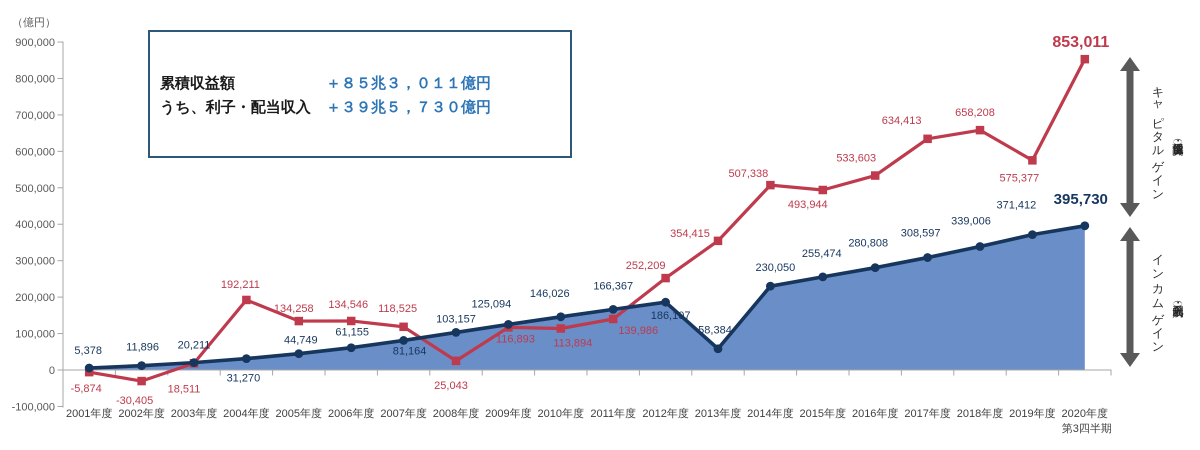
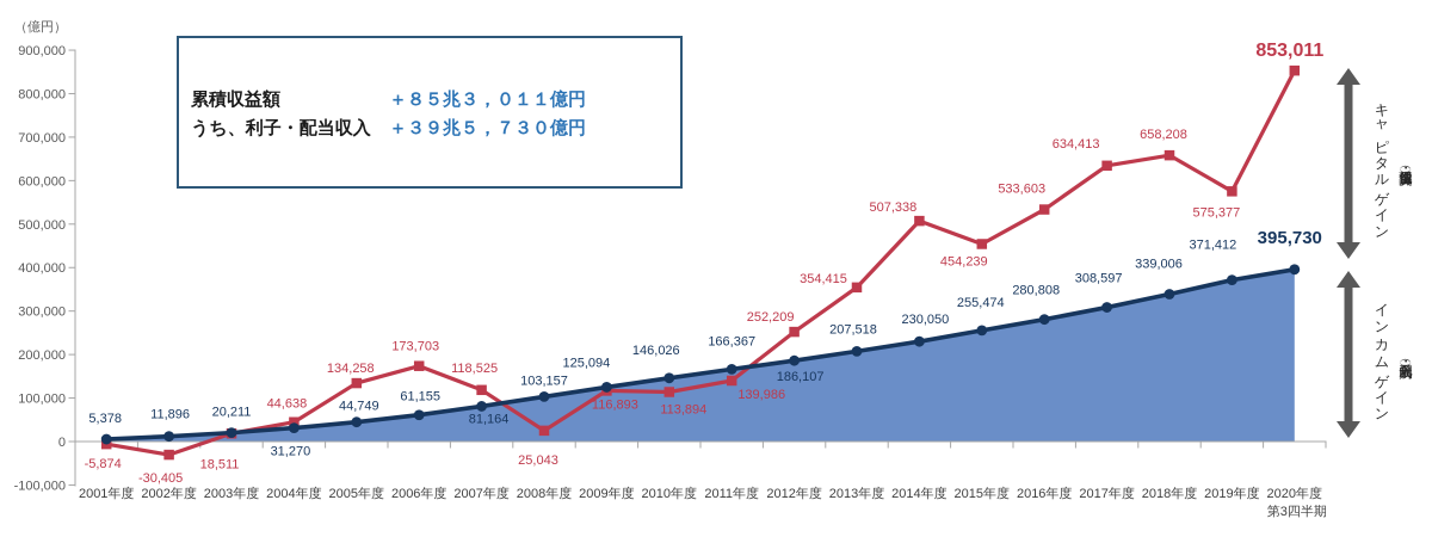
累積収益額/2004年度: 192,211 -> 44,638
累積収益額/2006年度: 134,546 -> 173,703
うち、利子・配当収入/2013年度: 58,384 -> 207,518
累積収益額/2015年度: 493,944 -> 454,239
